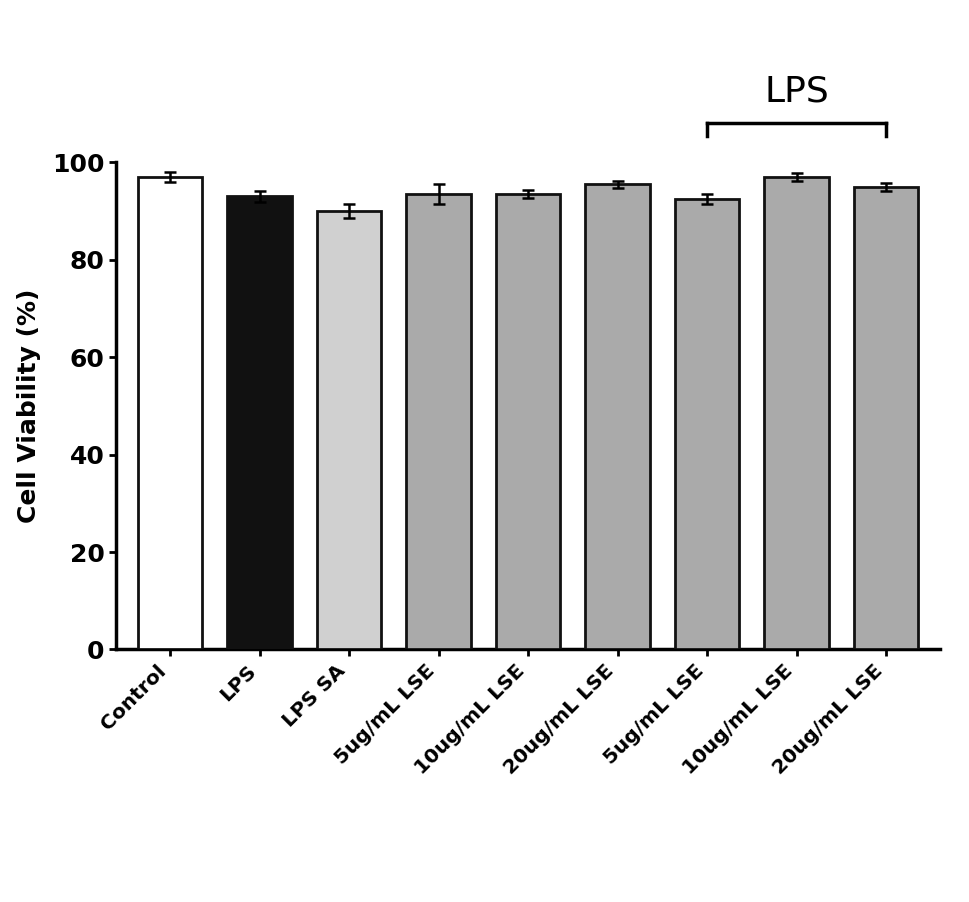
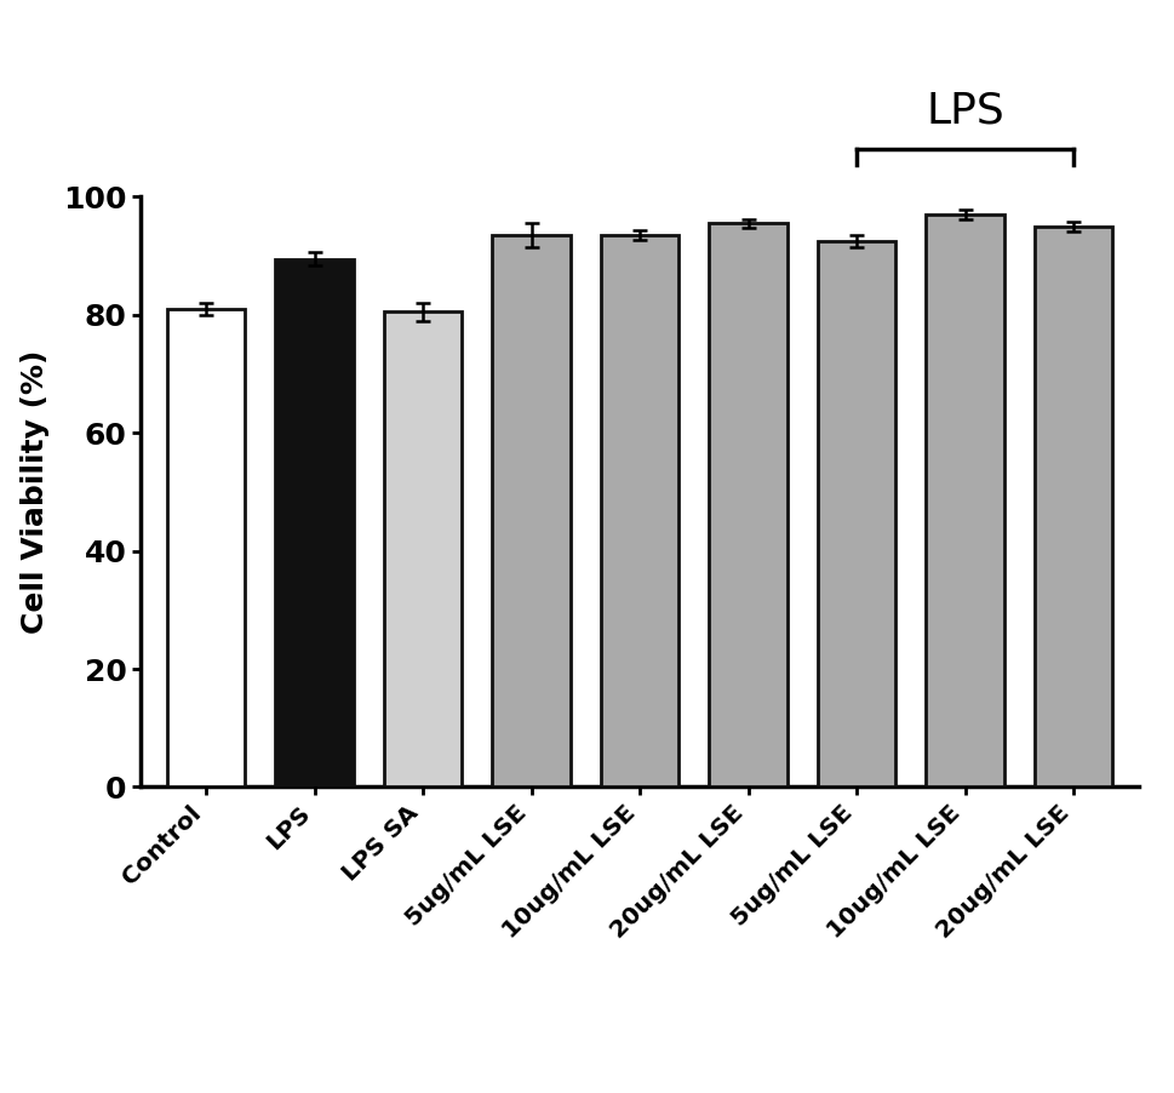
Control: 97.0 -> 81.0
LPS: 93.0 -> 89.5
LPS SA: 90.0 -> 80.5
